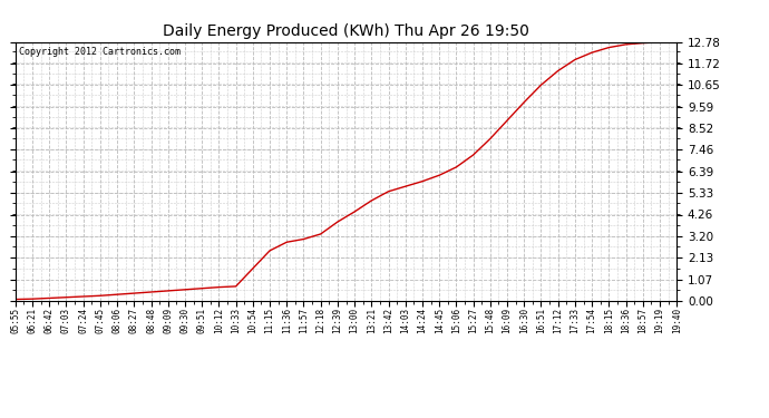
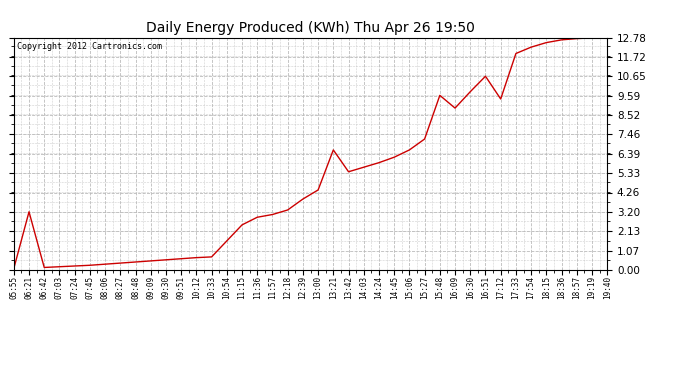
06:21: 0.1 -> 3.2
13:21: 5.0 -> 6.6
15:48: 8.0 -> 9.6
17:12: 11.3 -> 9.4
